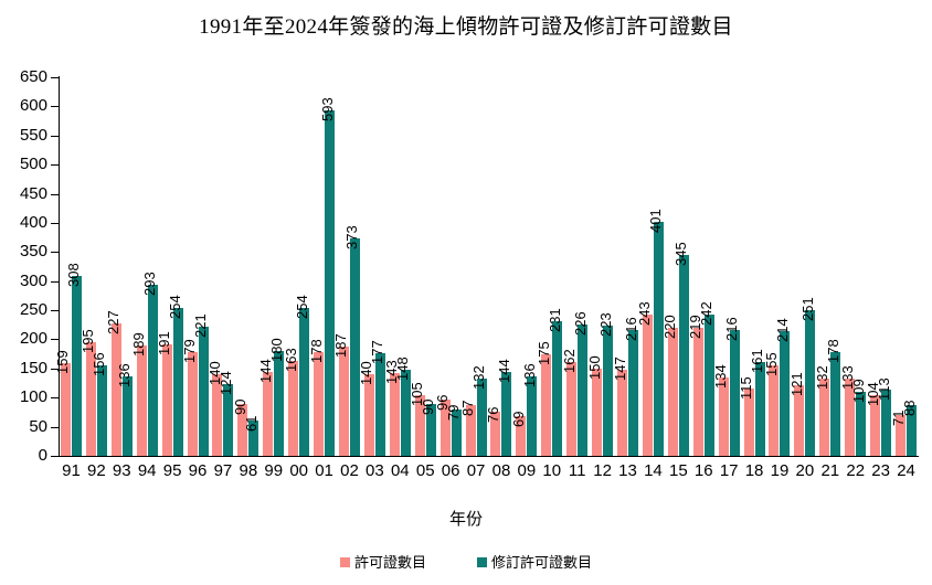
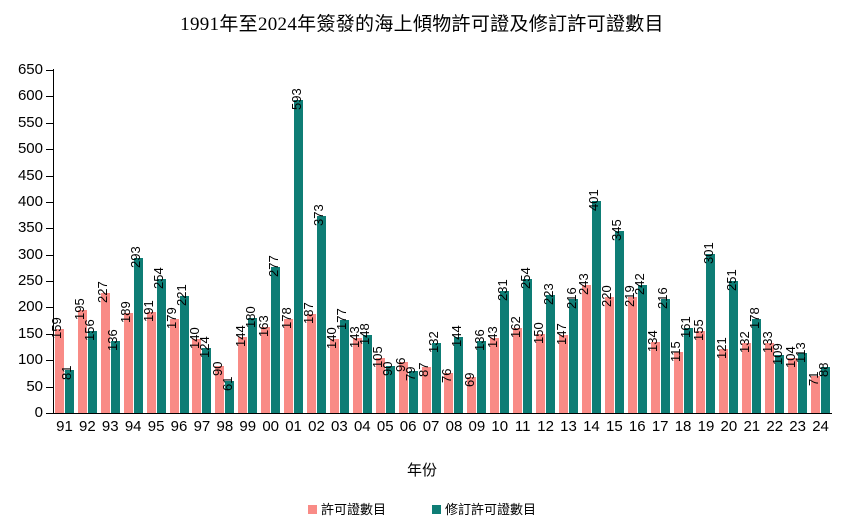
修訂許可證數目/91: 308 -> 81
修訂許可證數目/00: 254 -> 277
許可證數目/10: 175 -> 143
修訂許可證數目/11: 226 -> 254
修訂許可證數目/19: 214 -> 301
